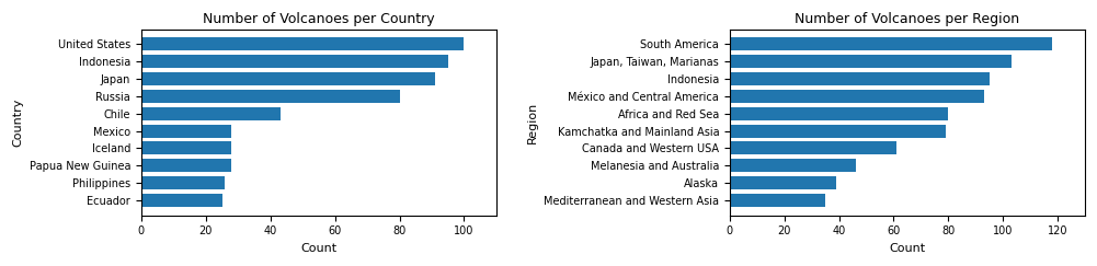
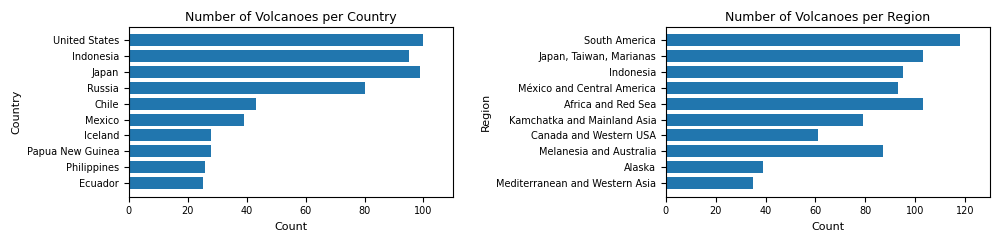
Number of Volcanoes per Country/Japan: 91 -> 99
Number of Volcanoes per Country/Mexico: 28 -> 39
Number of Volcanoes per Region/Africa and Red Sea: 80 -> 103
Number of Volcanoes per Region/Melanesia and Australia: 46 -> 87
